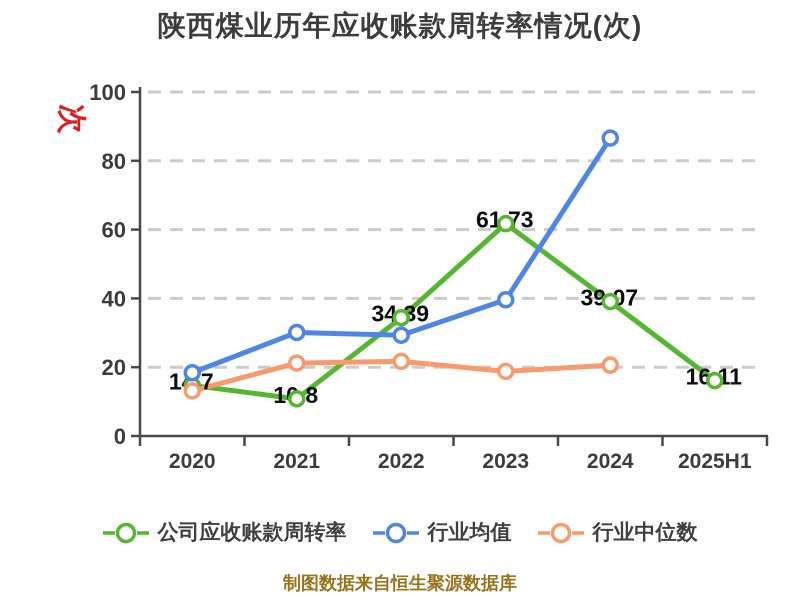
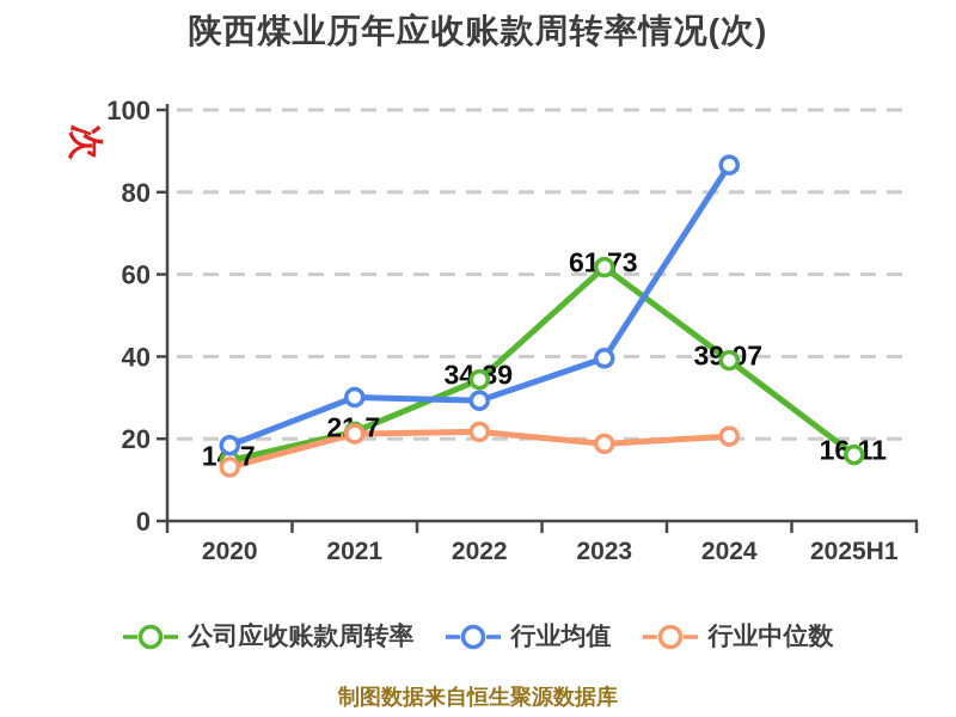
公司应收账款周转率/2021: 10.8 -> 21.7
